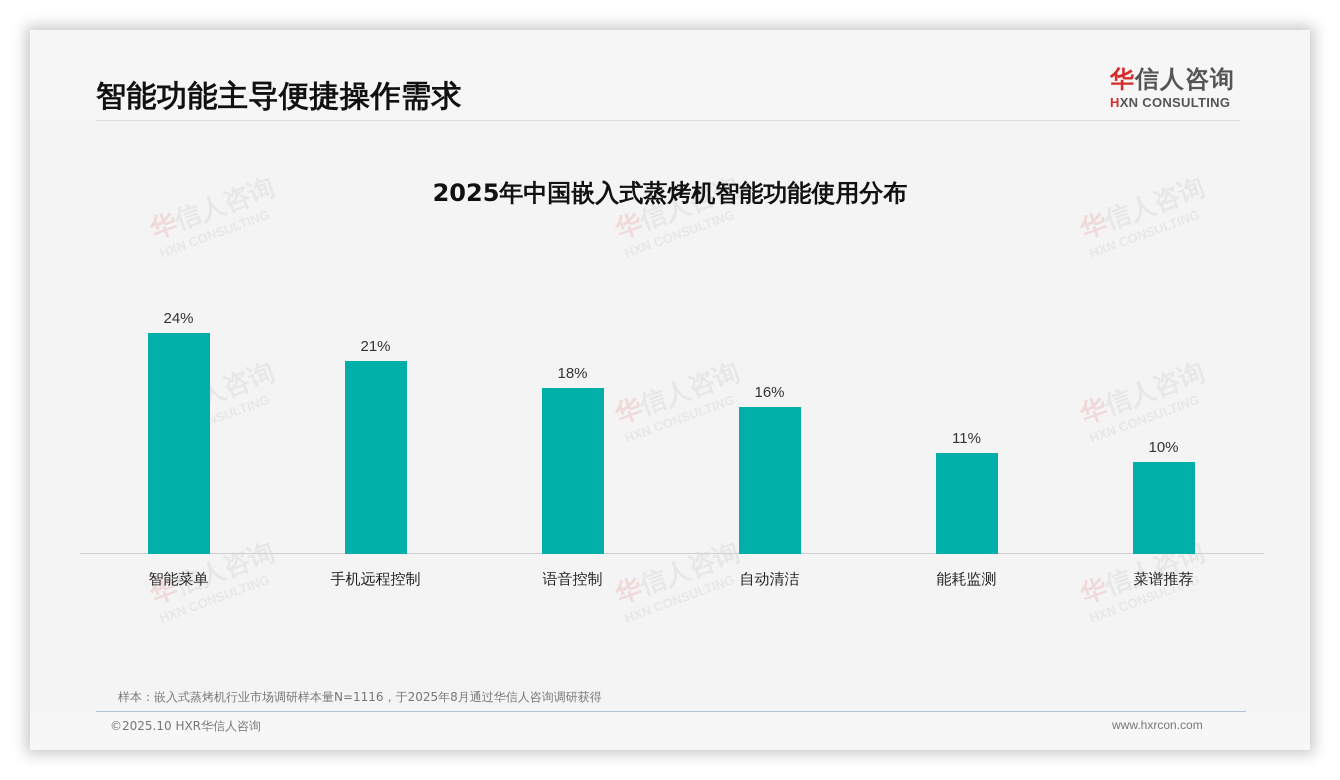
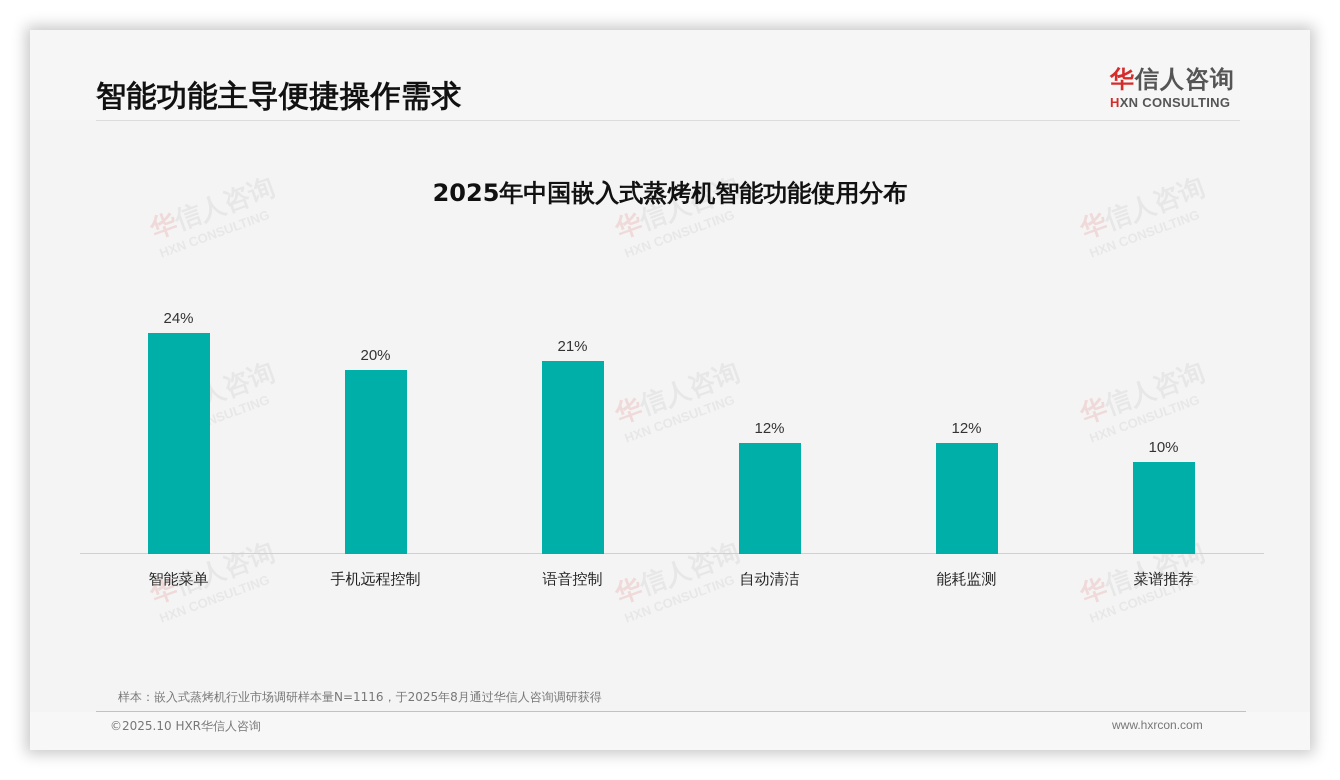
手机远程控制: 21% -> 20%
语音控制: 18% -> 21%
自动清洁: 16% -> 12%
能耗监测: 11% -> 12%
